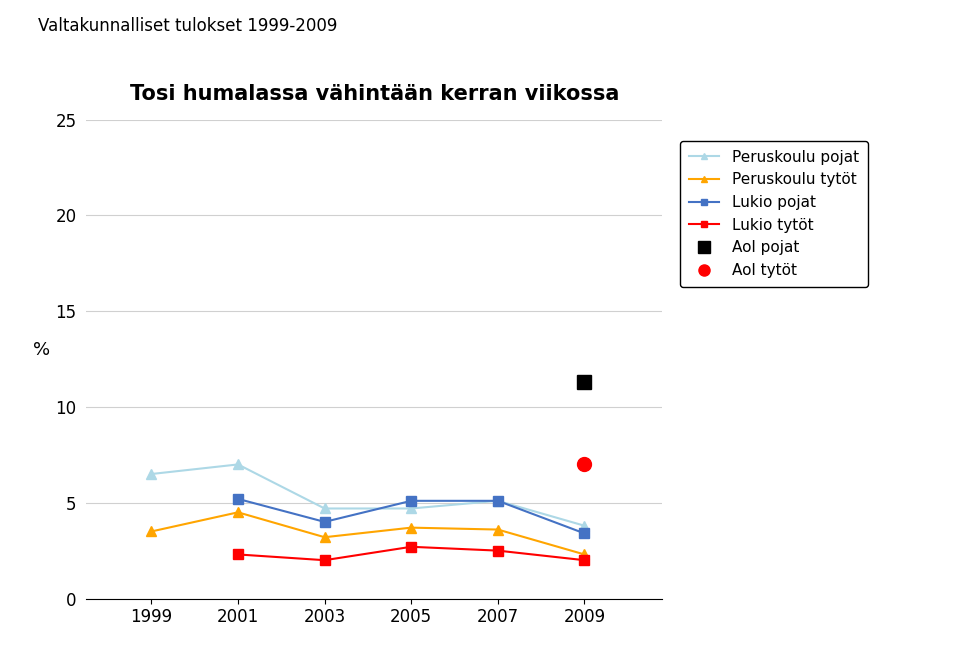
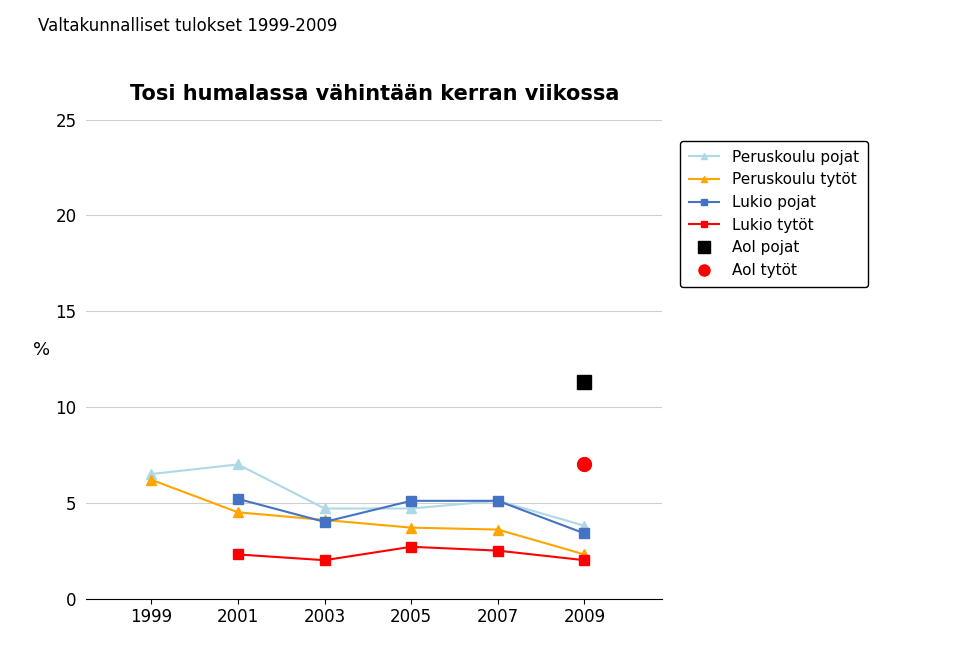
Peruskoulu tytöt/1999: 3.5 -> 6.2
Peruskoulu tytöt/2003: 3.2 -> 4.1
